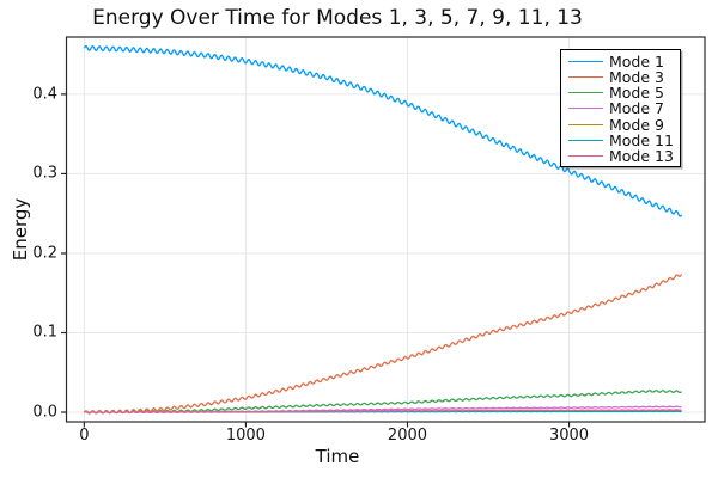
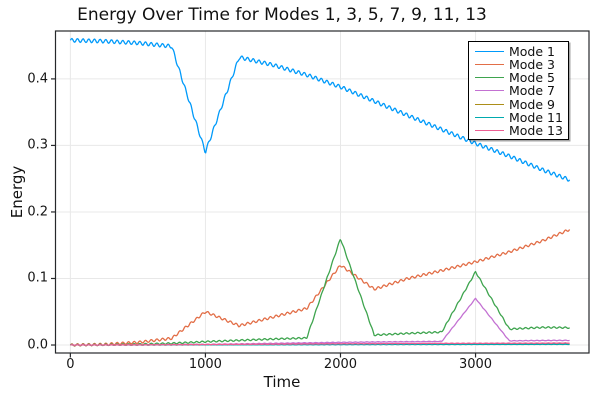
Mode 1/1000: 0.44 -> 0.29
Mode 3/1000: 0.02 -> 0.05
Mode 3/2000: 0.07 -> 0.12
Mode 5/2000: 0.01 -> 0.16
Mode 5/3000: 0.02 -> 0.11
Mode 7/3000: 0.01 -> 0.07
